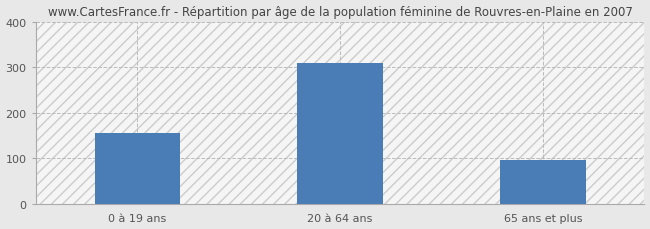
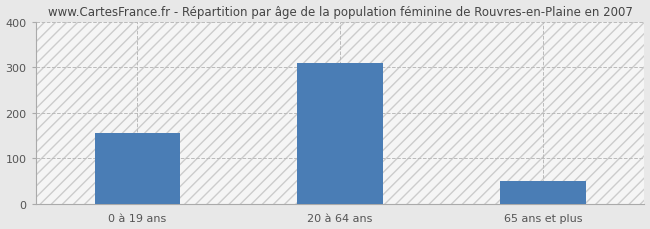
65 ans et plus: 95 -> 50
